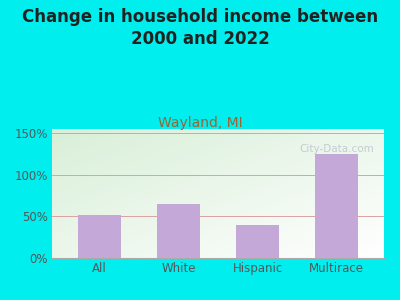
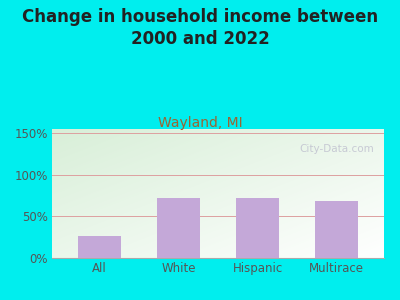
All: 52% -> 26%
White: 65% -> 72%
Hispanic: 40% -> 72%
Multirace: 125% -> 68%
